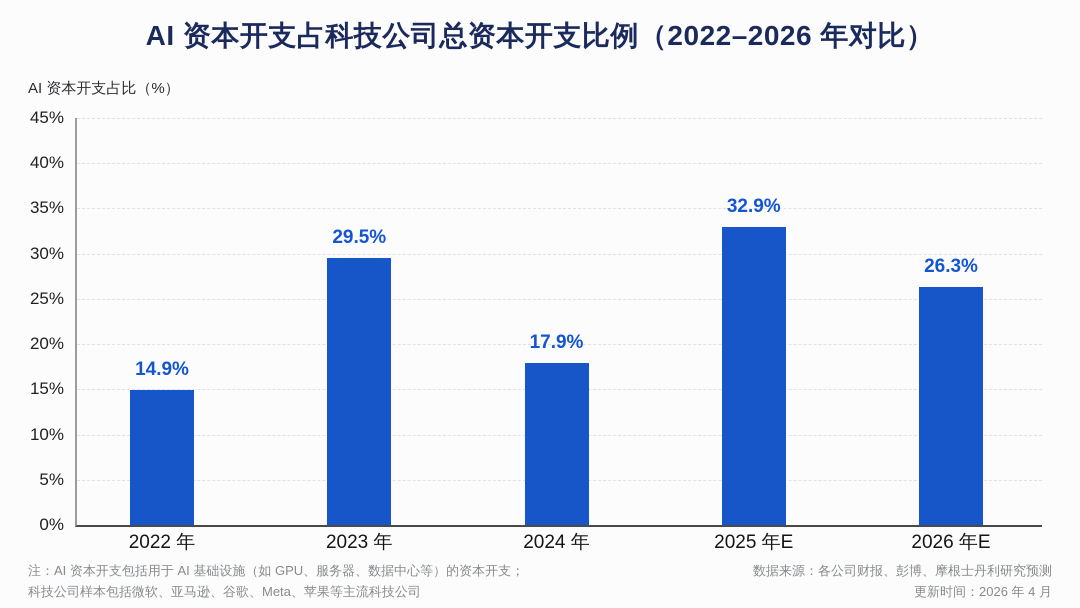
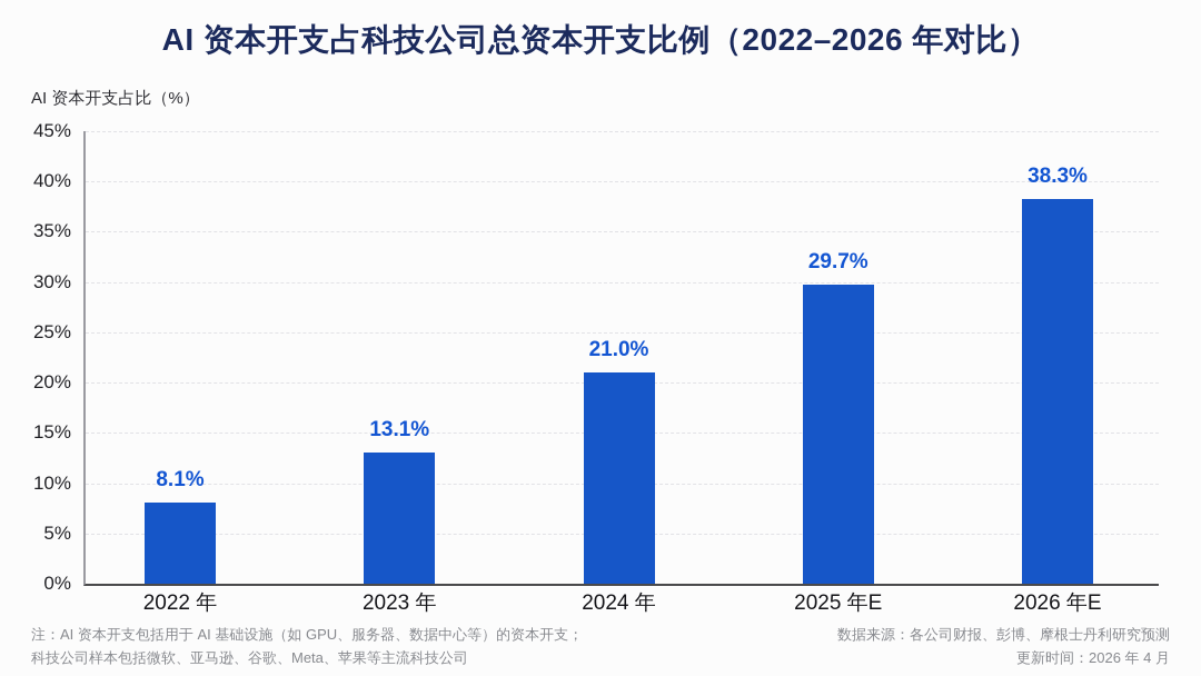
2022 年: 14.9% -> 8.1%
2023 年: 29.5% -> 13.1%
2024 年: 17.9% -> 21.0%
2025 年E: 32.9% -> 29.7%
2026 年E: 26.3% -> 38.3%
